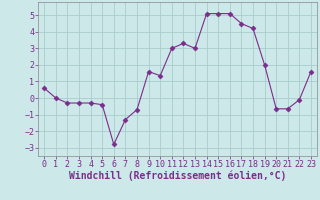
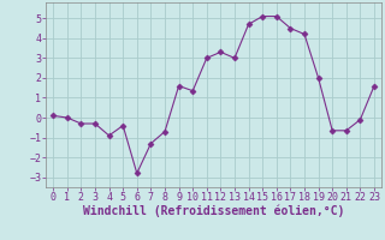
0: 0.6 -> 0.1
4: -0.3 -> -0.9
14: 5.1 -> 4.7
